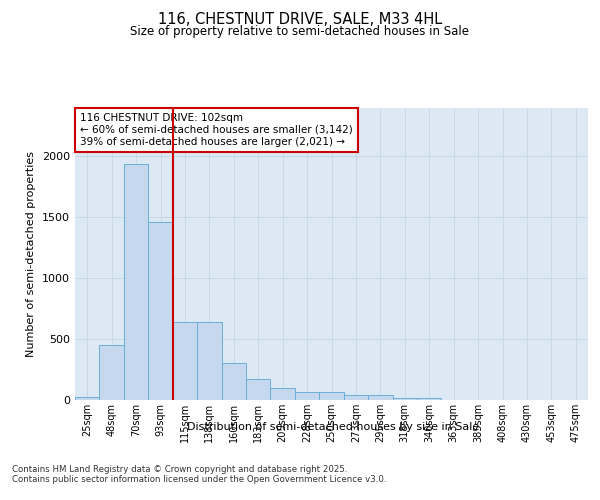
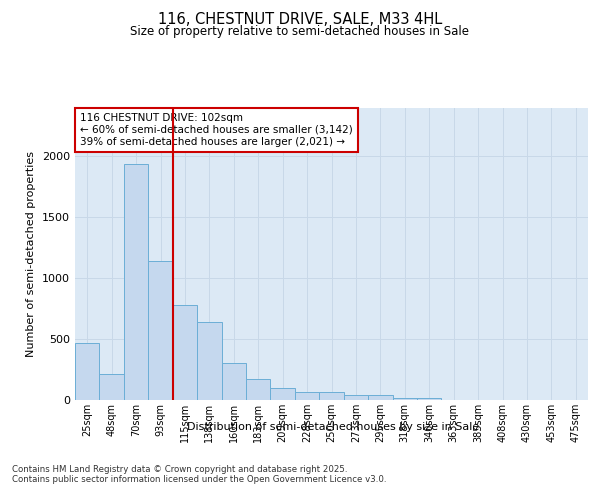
25sqm: 20 -> 470
48sqm: 460 -> 210
93sqm: 1460 -> 1140
115sqm: 640 -> 780
